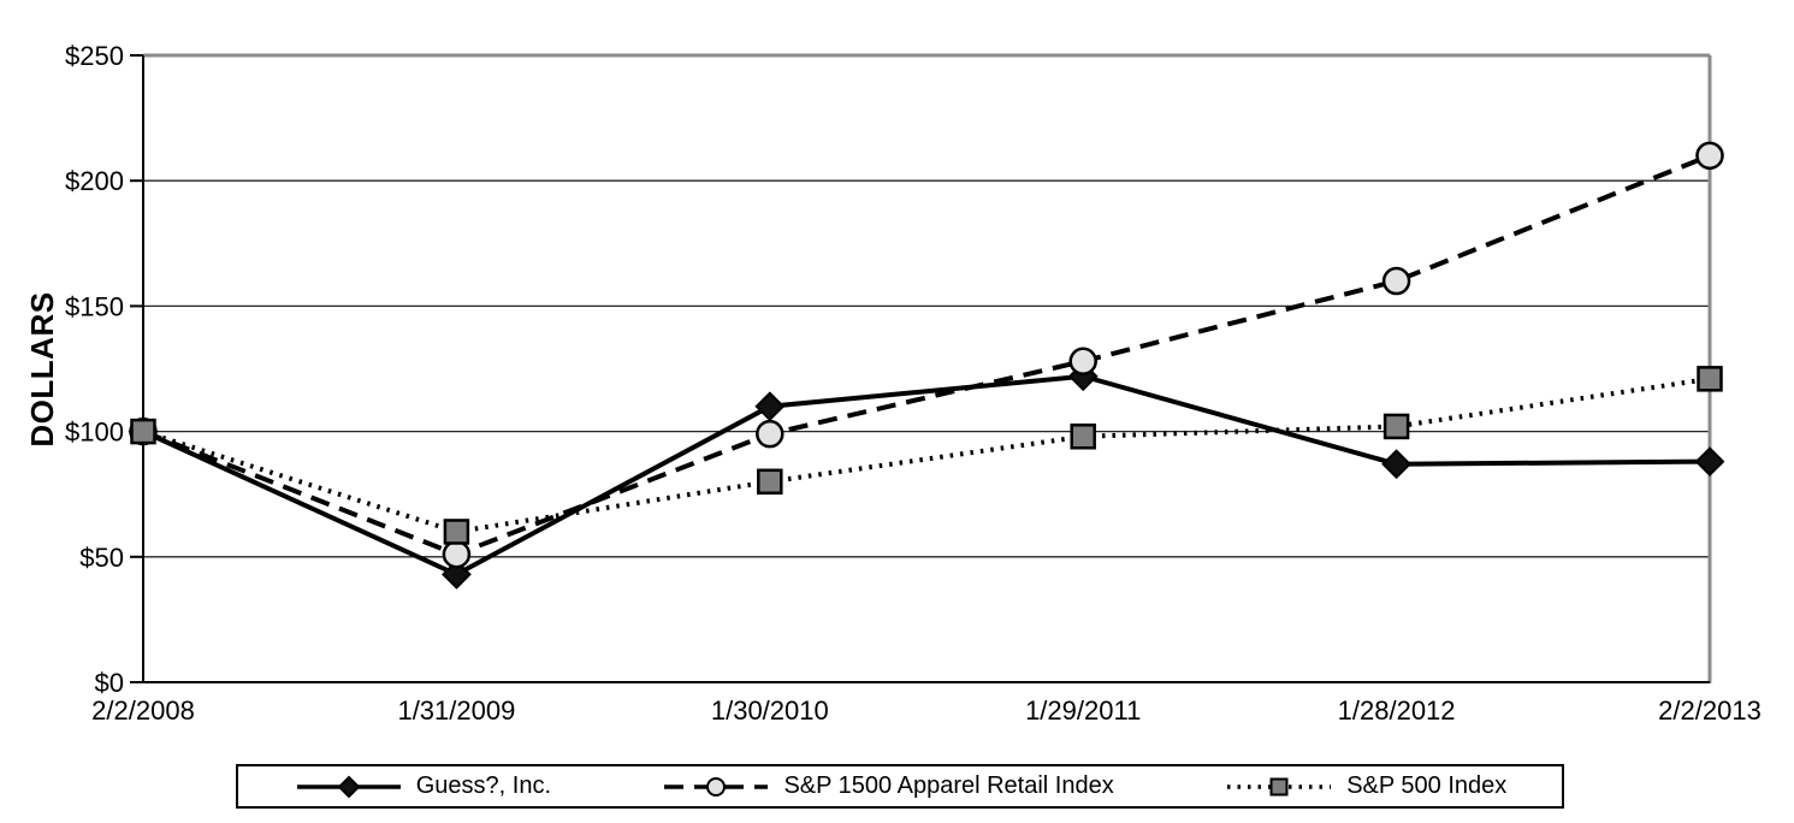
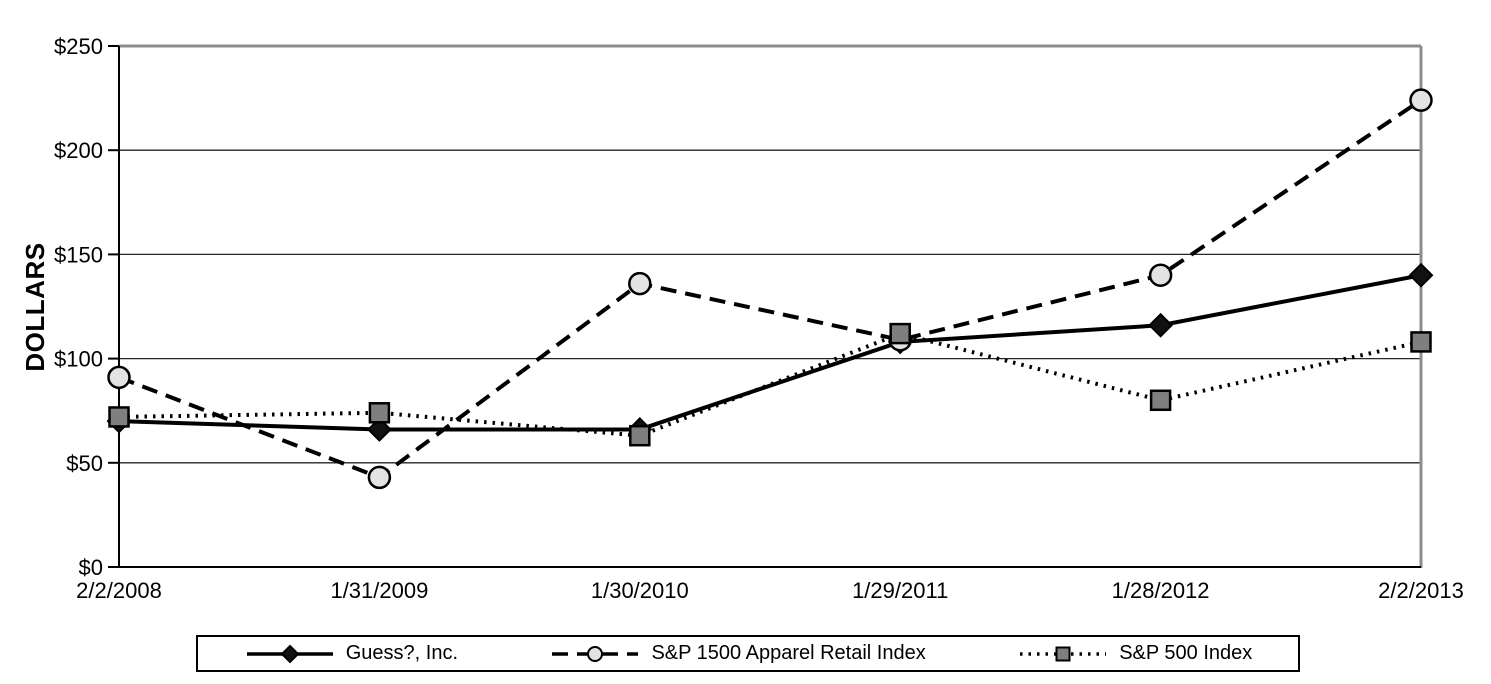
Guess?, Inc./2/2/2008: $100 -> $70
S&P 1500 Apparel Retail Index/2/2/2008: $100 -> $91
S&P 500 Index/2/2/2008: $100 -> $72
Guess?, Inc./1/31/2009: $43 -> $66
S&P 1500 Apparel Retail Index/1/31/2009: $51 -> $43
S&P 500 Index/1/31/2009: $60 -> $74
Guess?, Inc./1/30/2010: $110 -> $66
S&P 1500 Apparel Retail Index/1/30/2010: $99 -> $136
S&P 500 Index/1/30/2010: $80 -> $63
Guess?, Inc./1/29/2011: $122 -> $108
S&P 1500 Apparel Retail Index/1/29/2011: $128 -> $109
S&P 500 Index/1/29/2011: $98 -> $112
Guess?, Inc./1/28/2012: $87 -> $116
S&P 1500 Apparel Retail Index/1/28/2012: $160 -> $140
S&P 500 Index/1/28/2012: $102 -> $80
Guess?, Inc./2/2/2013: $88 -> $140
S&P 1500 Apparel Retail Index/2/2/2013: $210 -> $224
S&P 500 Index/2/2/2013: $121 -> $108
